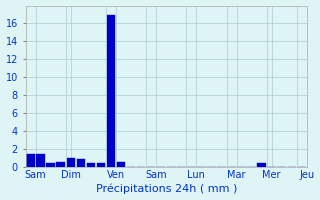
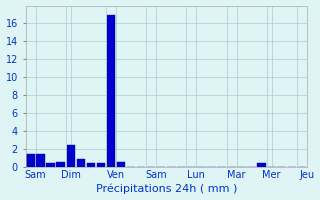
Dim: 1.0 -> 2.4
